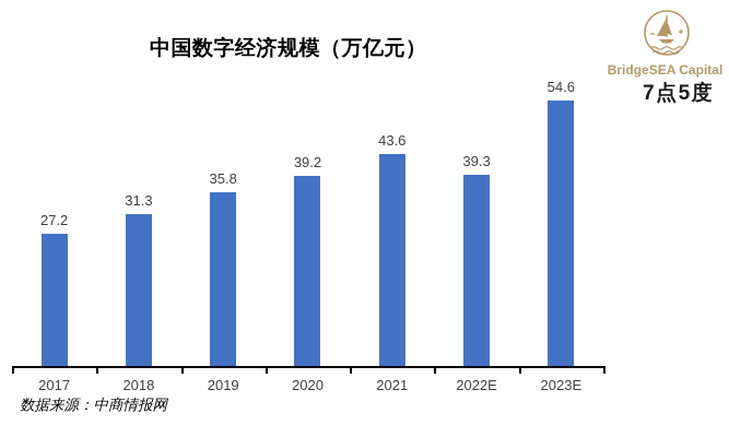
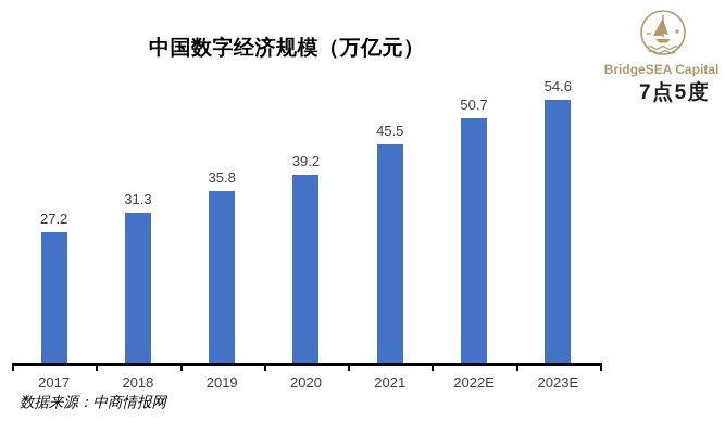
2021: 43.6 -> 45.5
2022E: 39.3 -> 50.7
